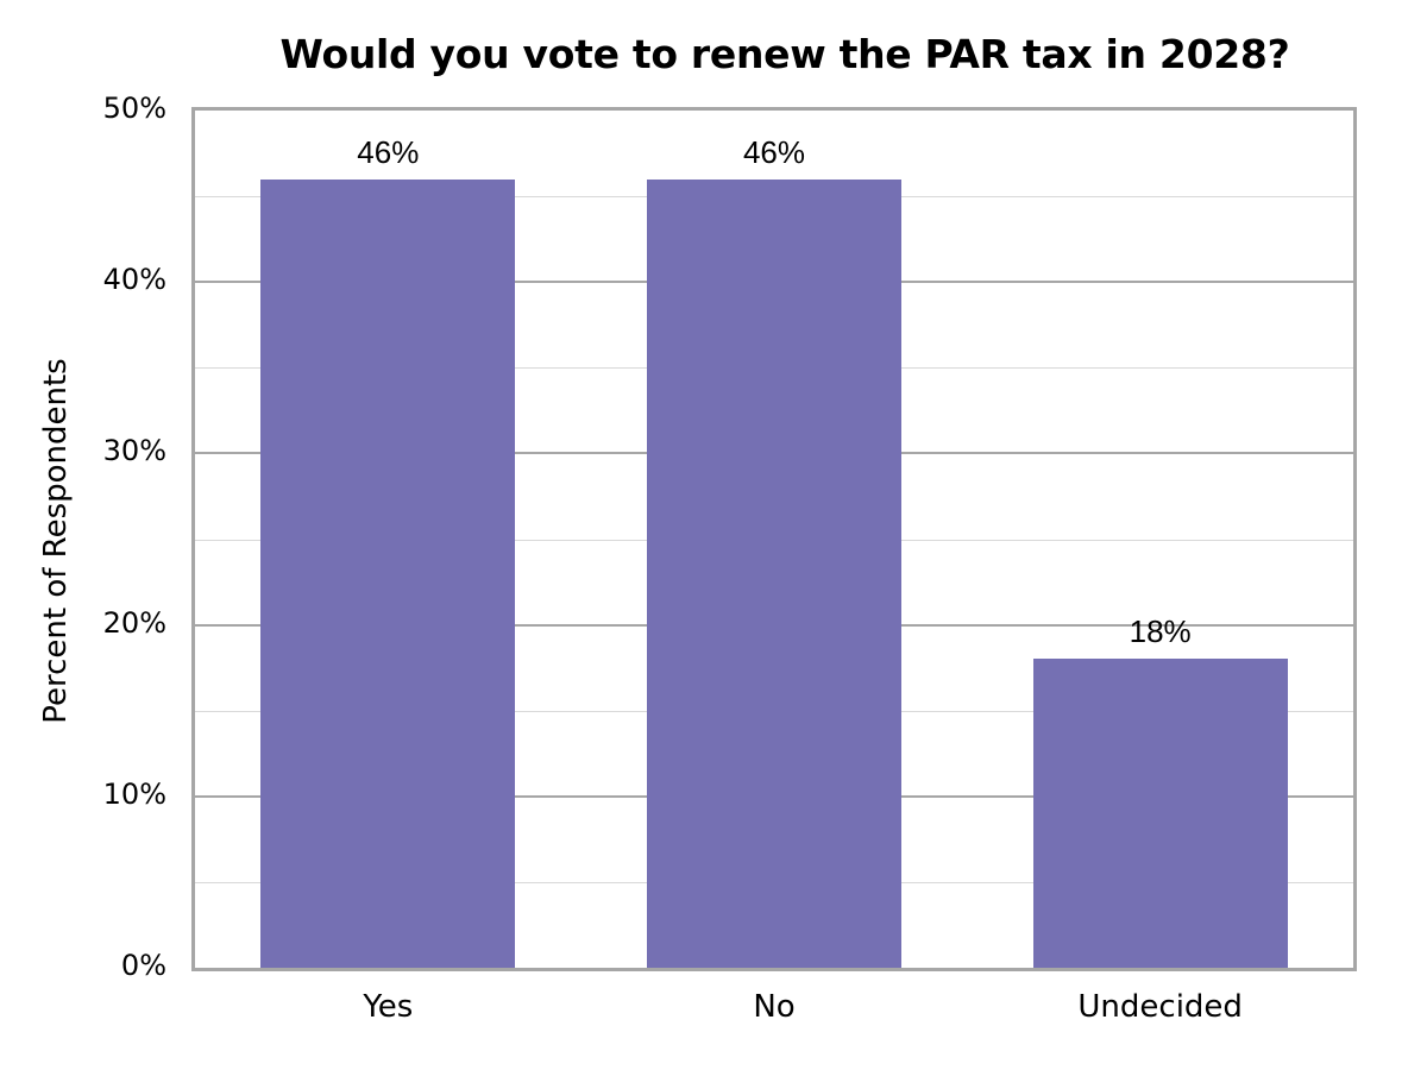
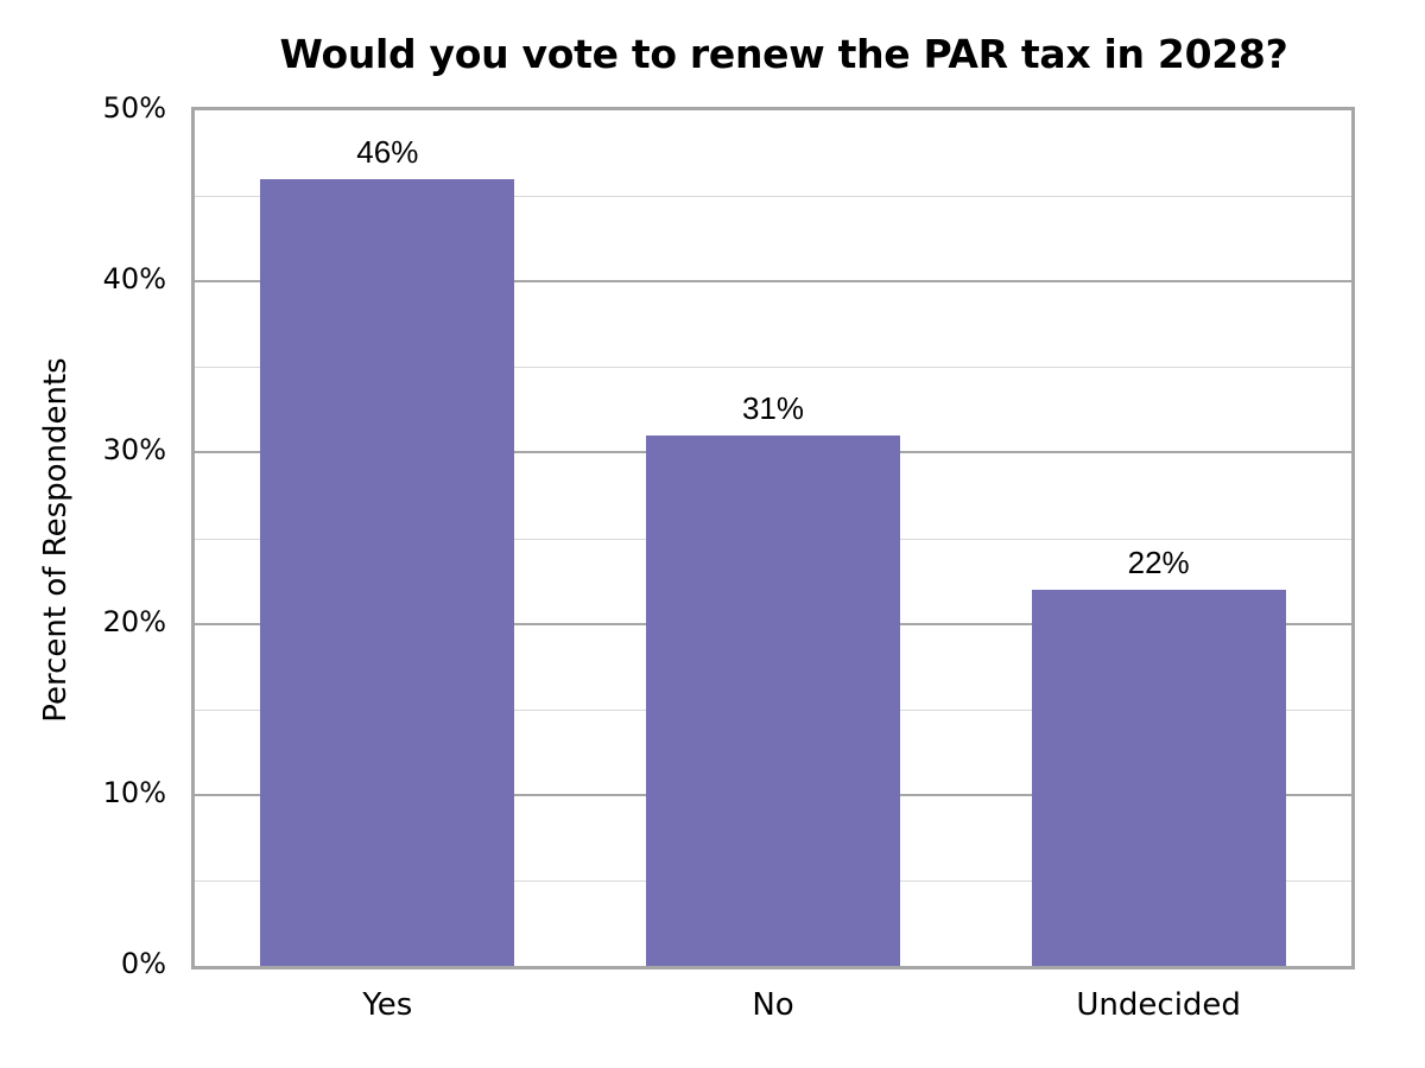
No: 46% -> 31%
Undecided: 18% -> 22%
